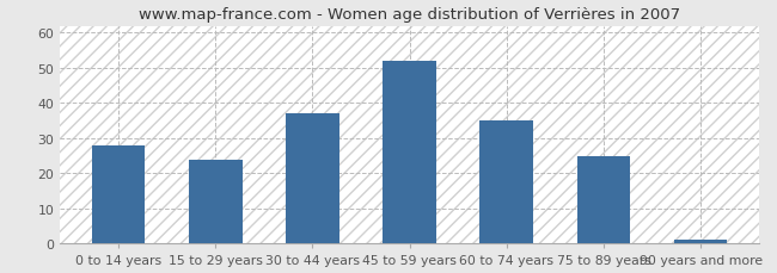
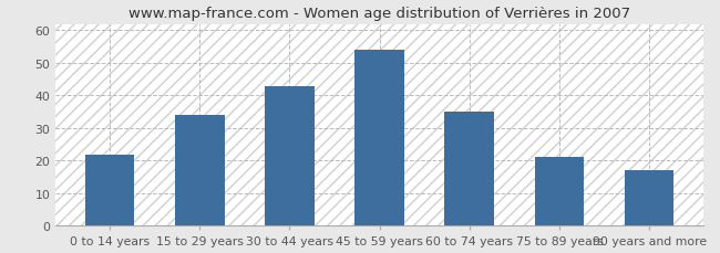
0 to 14 years: 28 -> 22
15 to 29 years: 24 -> 34
30 to 44 years: 37 -> 43
45 to 59 years: 52 -> 54
75 to 89 years: 25 -> 21
90 years and more: 1 -> 17
